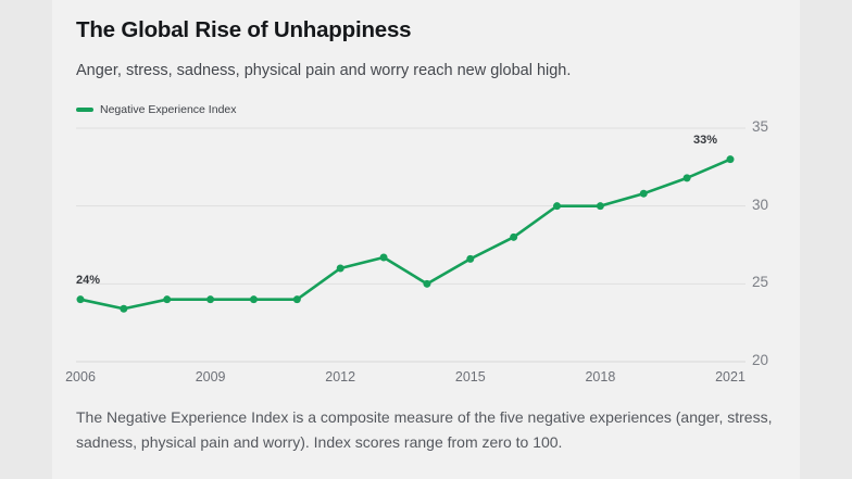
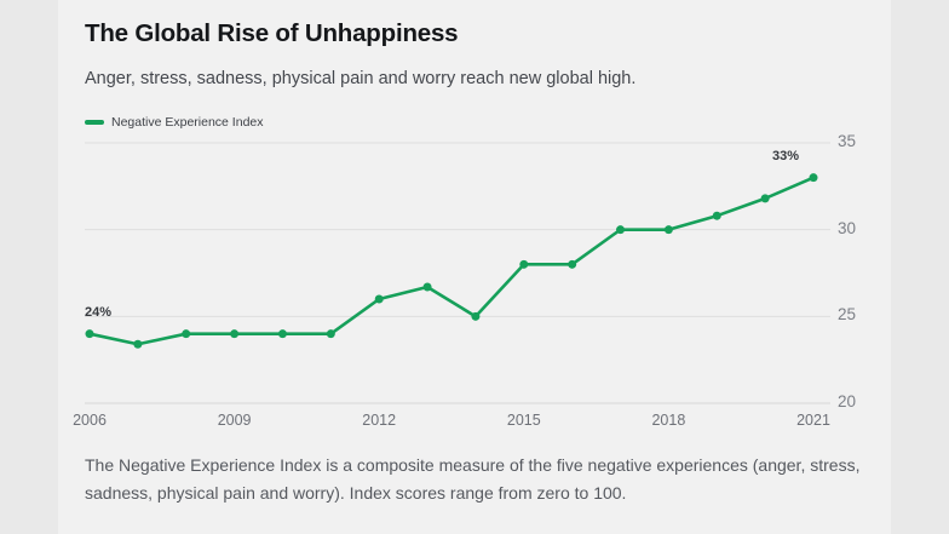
2015: 26.6 -> 28.0
